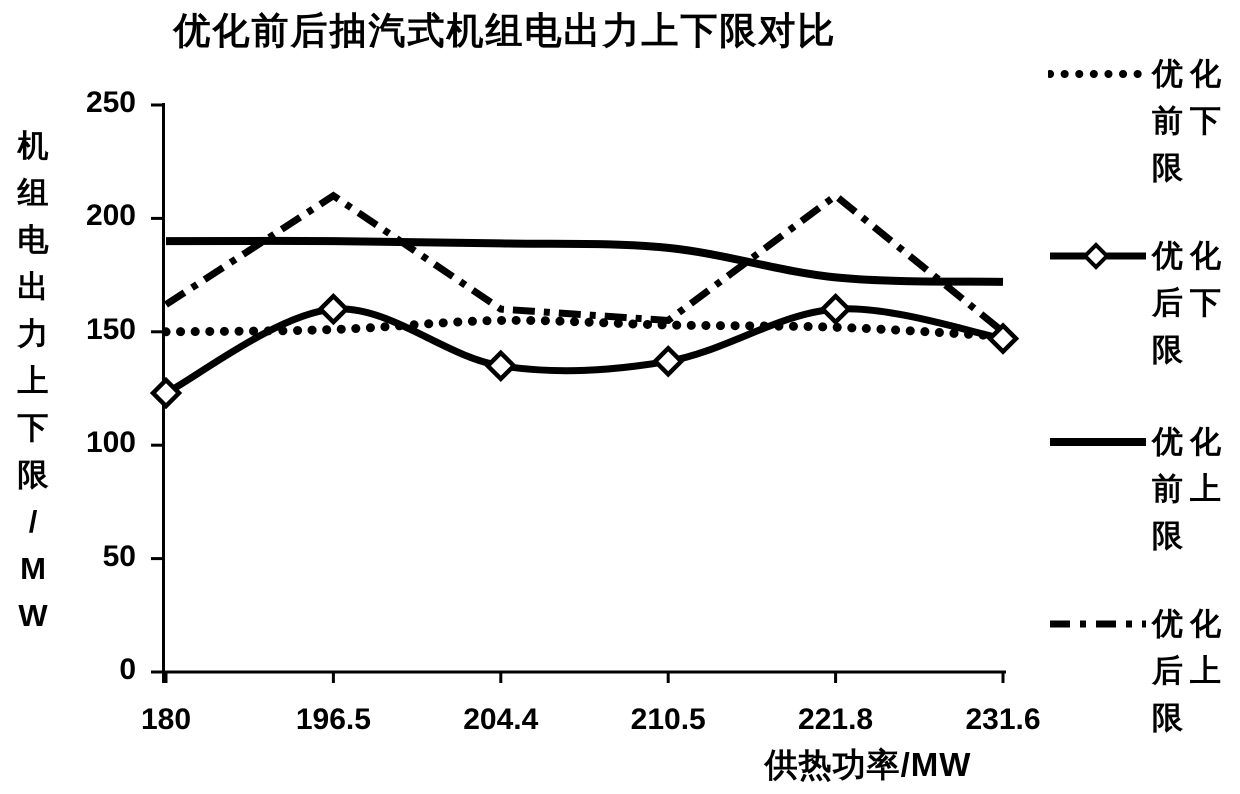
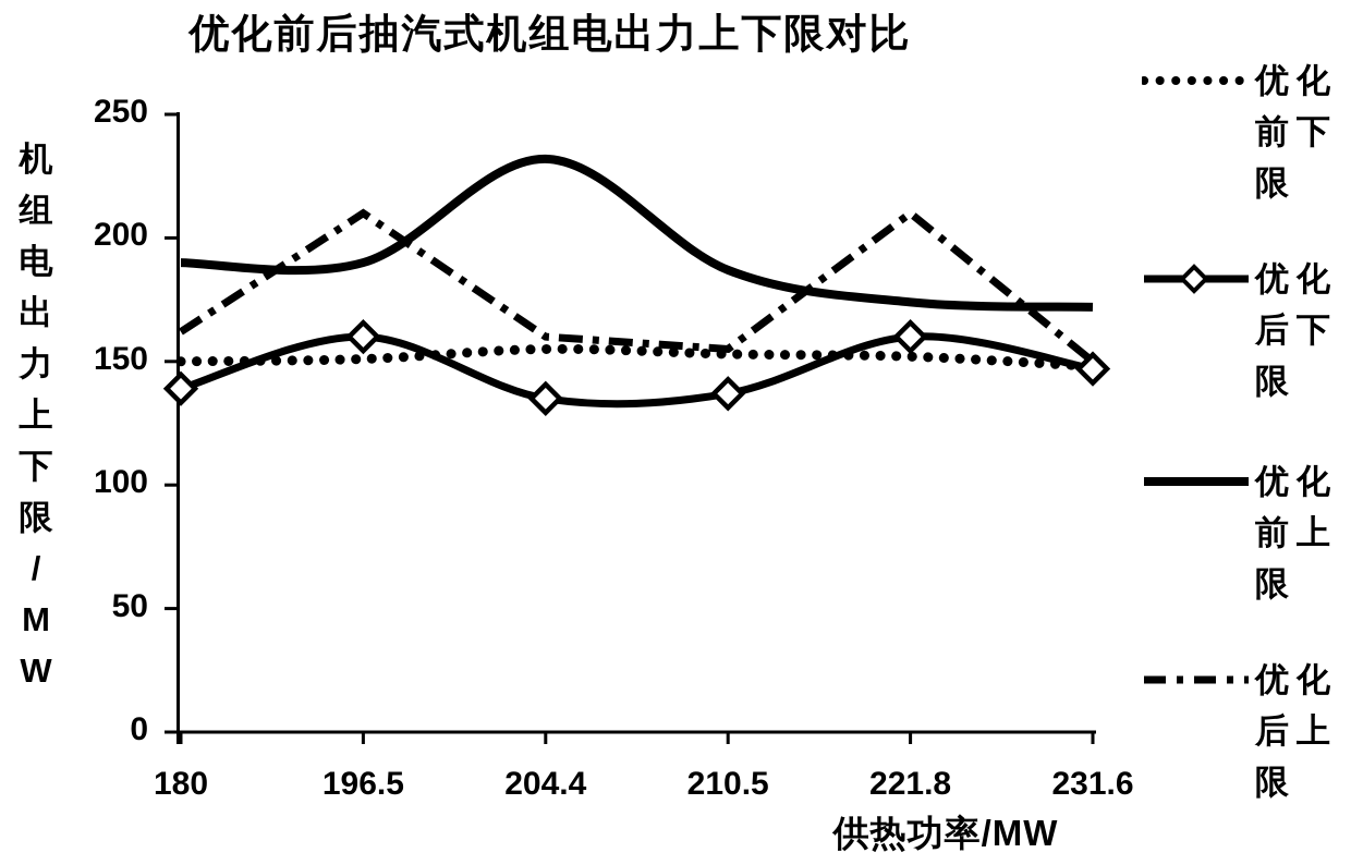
优化后下限/180: 123 -> 139
优化前上限/204.4: 189 -> 232
